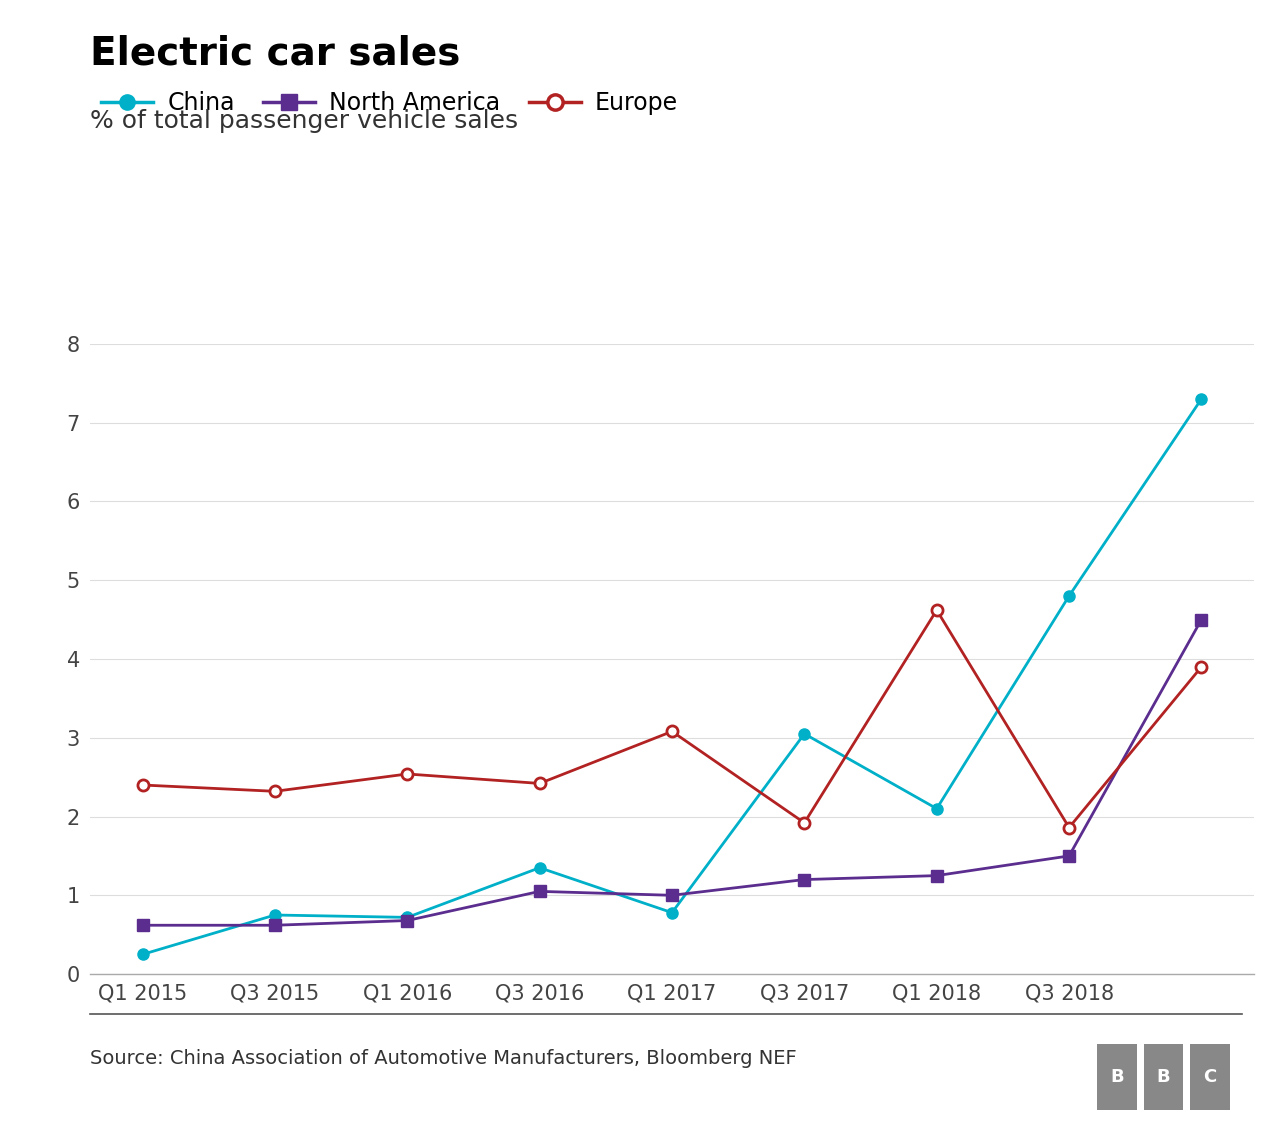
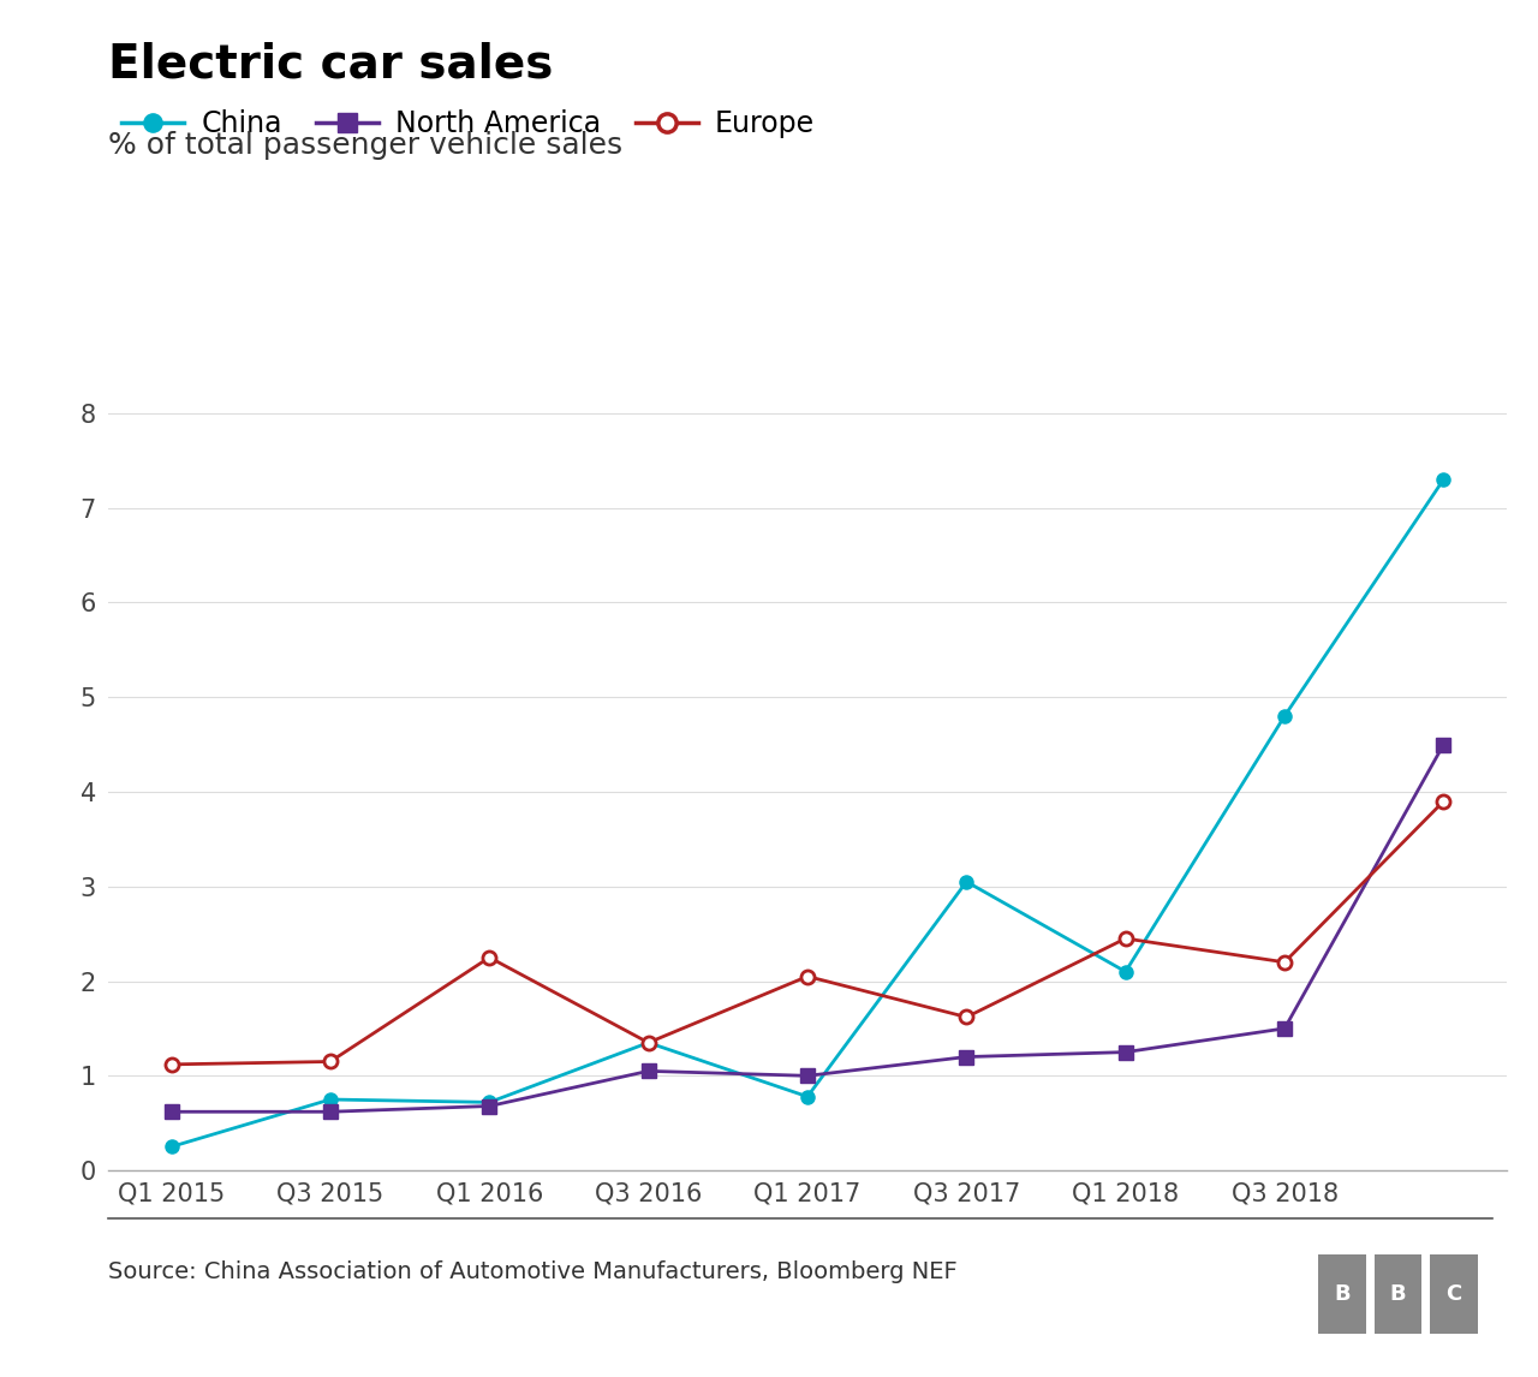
Europe/Q1 2015: 2.40 -> 1.12
Europe/Q3 2015: 2.32 -> 1.15
Europe/Q1 2016: 2.54 -> 2.25
Europe/Q3 2016: 2.42 -> 1.35
Europe/Q1 2017: 3.08 -> 2.05
Europe/Q3 2017: 1.92 -> 1.62
Europe/Q1 2018: 4.62 -> 2.45
Europe/Q3 2018: 1.86 -> 2.20
